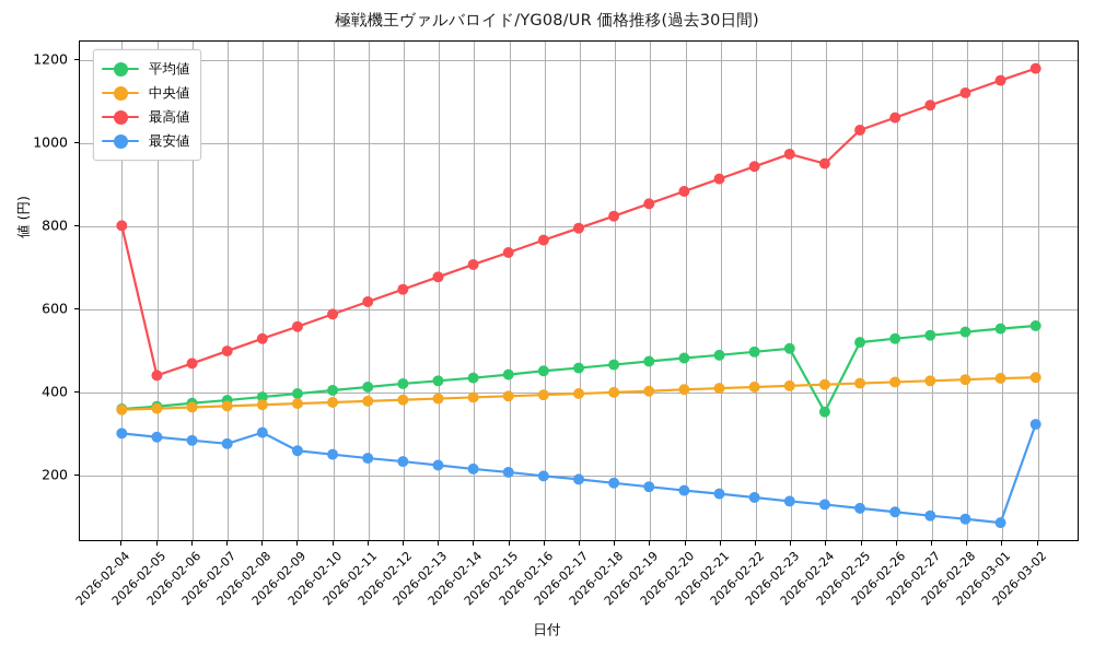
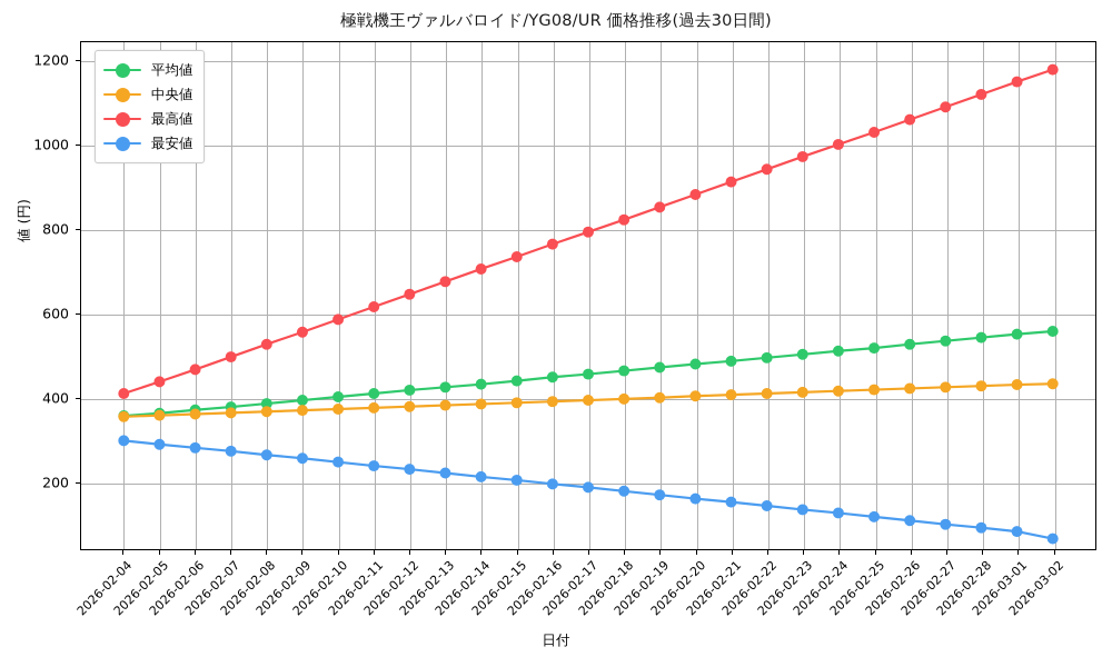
最高値/2026-02-04: 800 -> 410
最安値/2026-02-08: 300 -> 260
平均値/2026-02-24: 350 -> 510
最高値/2026-02-24: 950 -> 1000
最安値/2026-03-02: 320 -> 60
